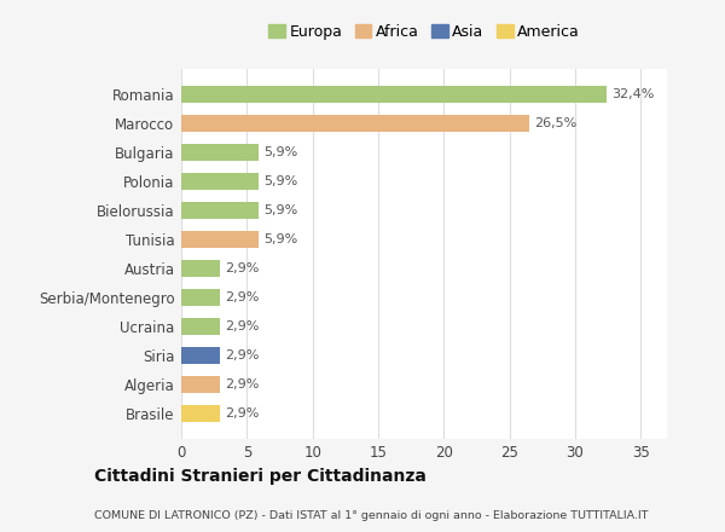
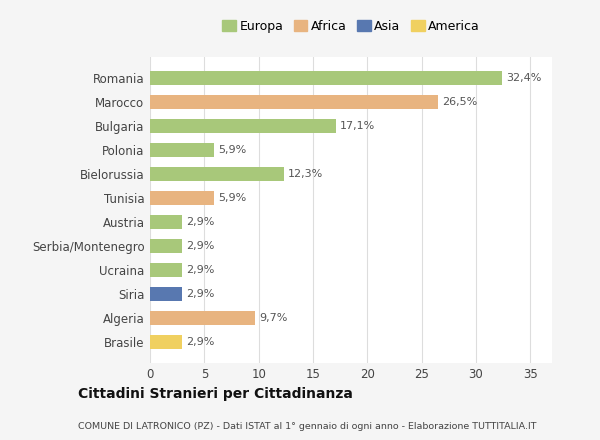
Bulgaria: 5,9% -> 17,1%
Bielorussia: 5,9% -> 12,3%
Algeria: 2,9% -> 9,7%
